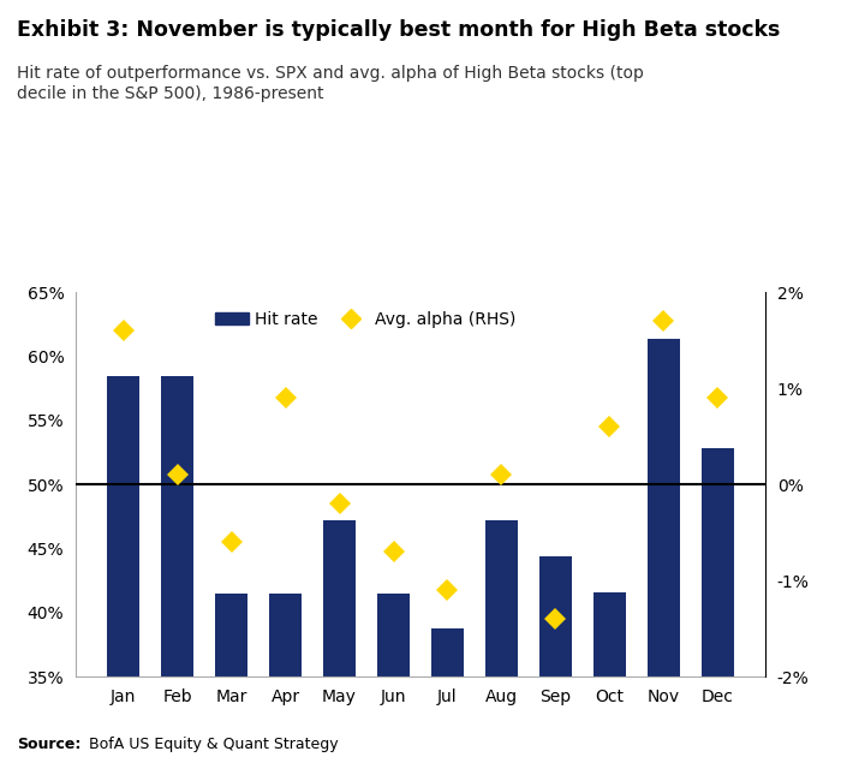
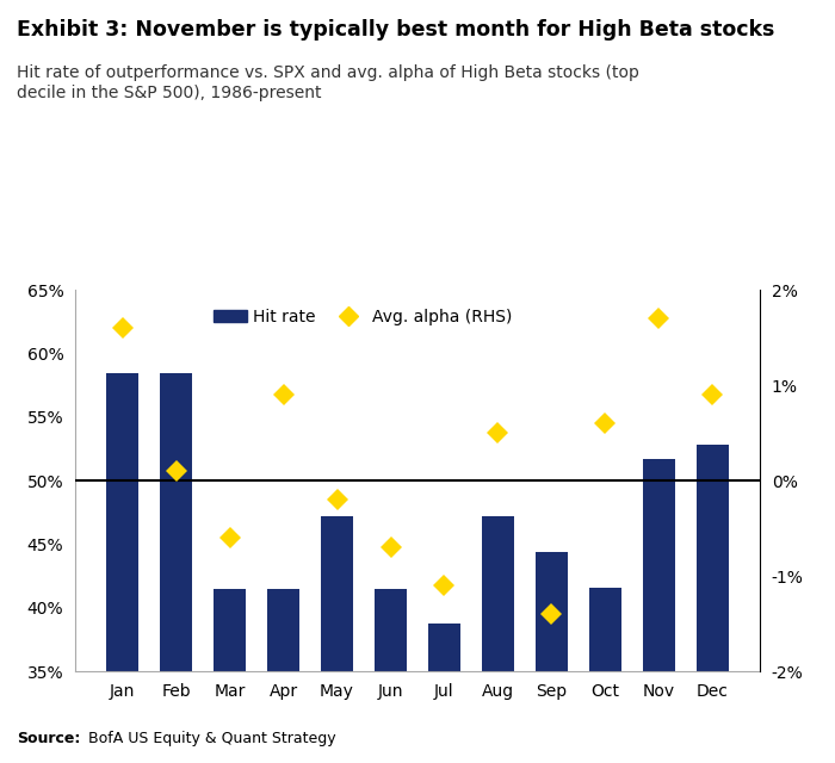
Avg. alpha (RHS)/Aug: 0.1% -> 0.5%
Hit rate/Nov: 61.4% -> 51.7%
